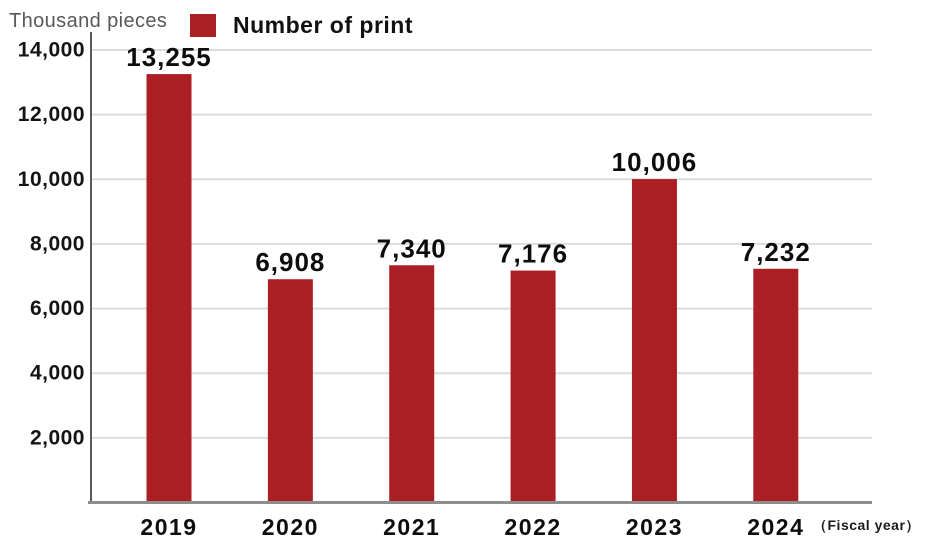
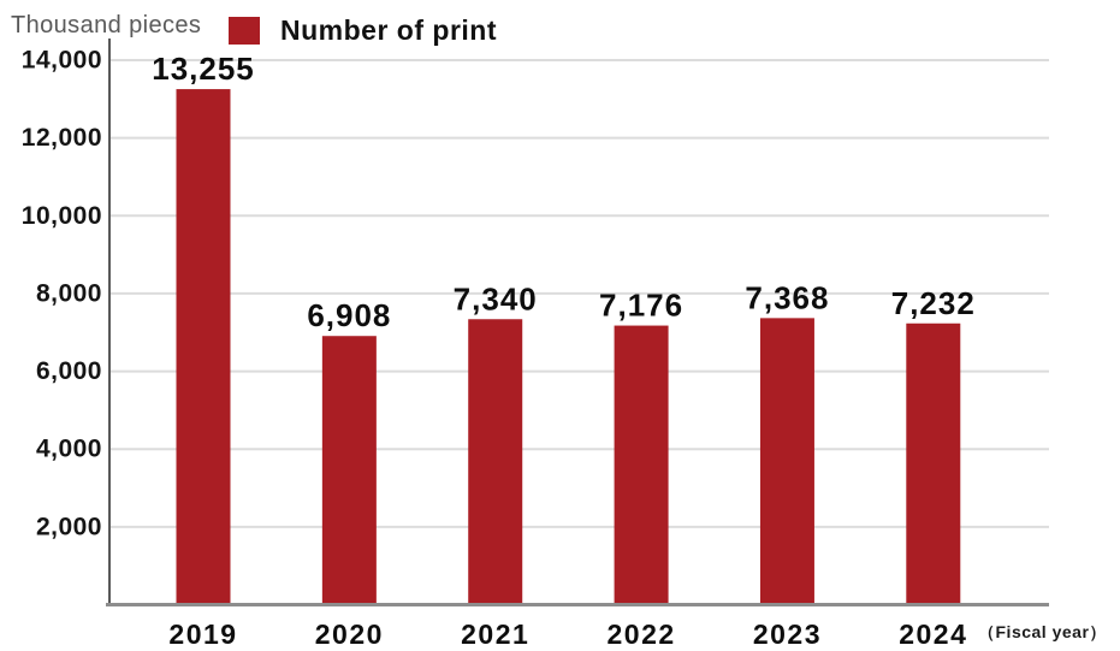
2023: 10,006 -> 7,368
